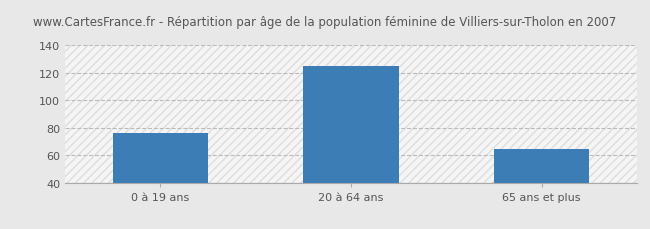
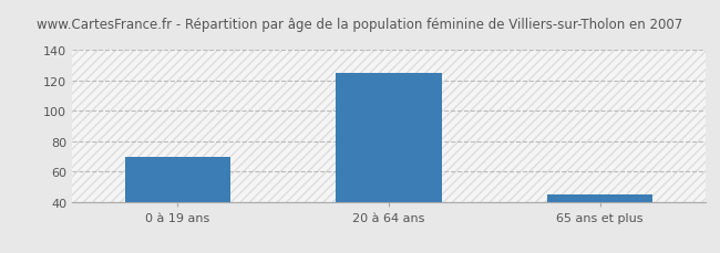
0 à 19 ans: 76 -> 70
65 ans et plus: 65 -> 45
